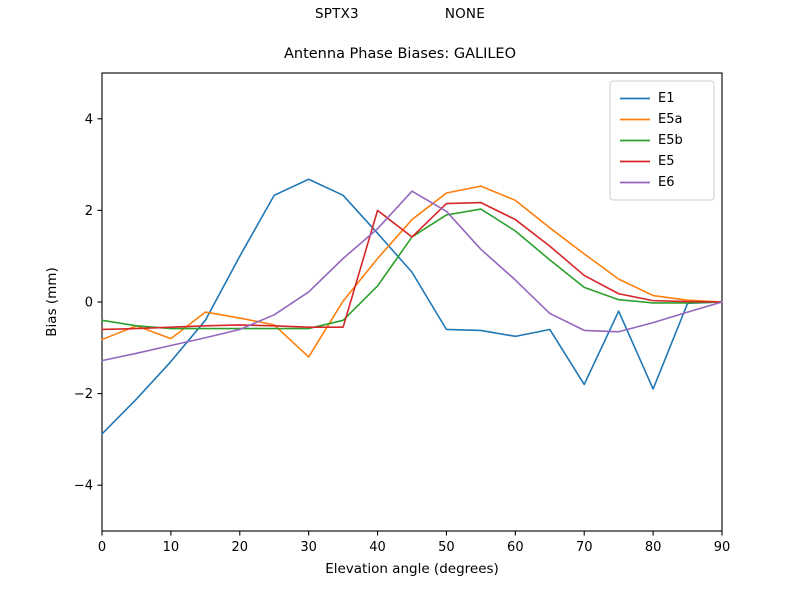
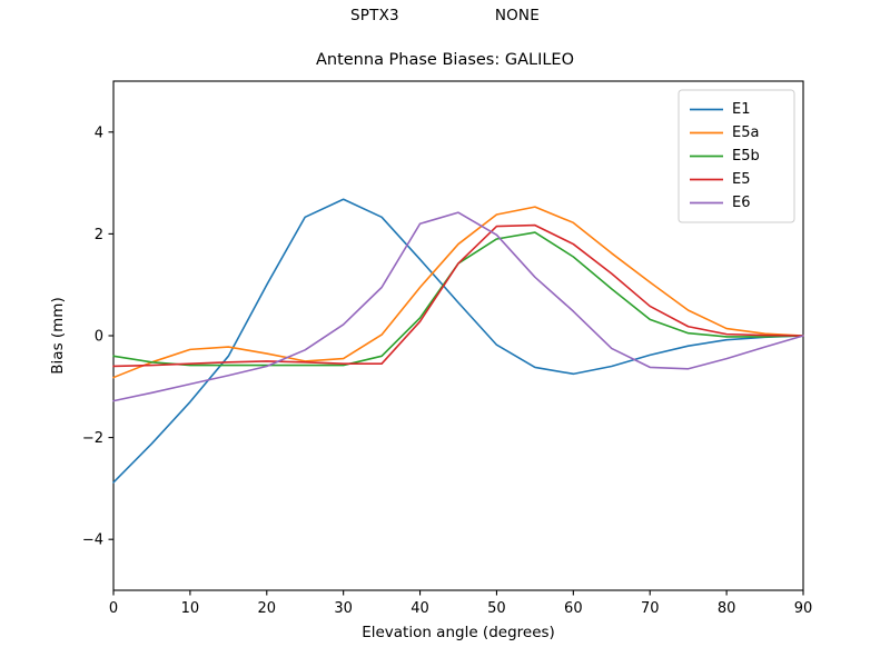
E5a/10: -0.8 -> -0.3
E5a/30: -1.2 -> -0.5
E5/40: 2.0 -> 0.3
E6/40: 1.6 -> 2.2
E1/50: -0.6 -> -0.2
E1/70: -1.8 -> -0.4
E1/80: -1.9 -> -0.1
